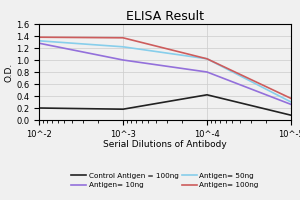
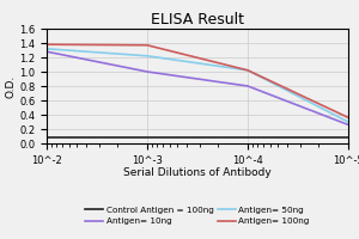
Control Antigen = 100ng/10^-2: 0.20 -> 0.08
Control Antigen = 100ng/10^-3: 0.18 -> 0.08
Control Antigen = 100ng/10^-4: 0.42 -> 0.08
